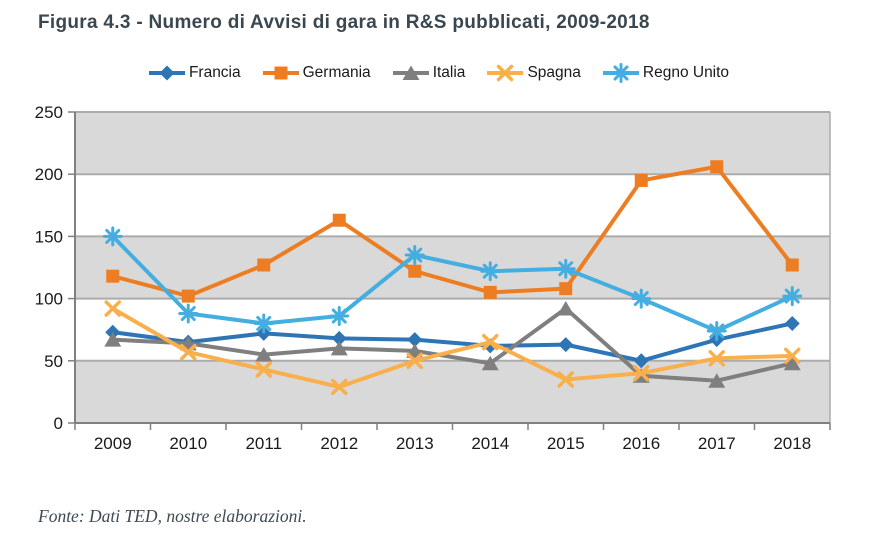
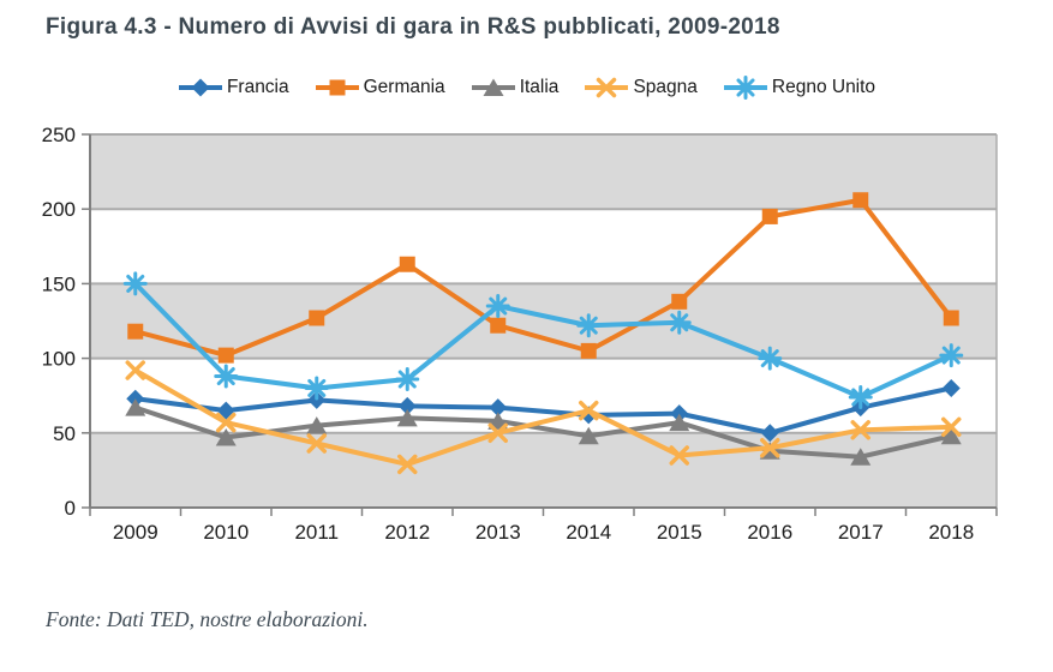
Italia/2010: 64 -> 47
Germania/2015: 108 -> 138
Italia/2015: 92 -> 57
